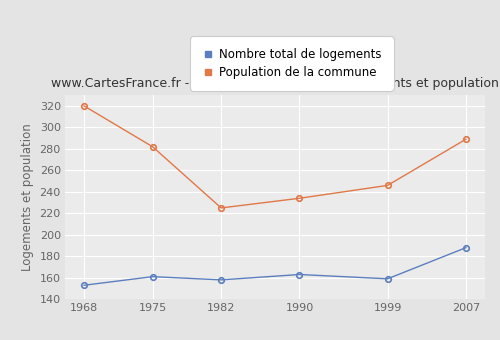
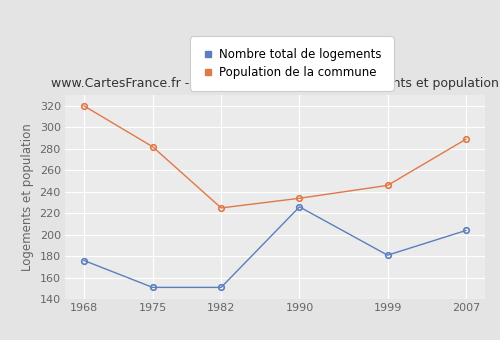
Nombre total de logements/1968: 153 -> 176
Nombre total de logements/1975: 161 -> 151
Nombre total de logements/1982: 158 -> 151
Nombre total de logements/1990: 163 -> 226
Nombre total de logements/1999: 159 -> 181
Nombre total de logements/2007: 188 -> 204
